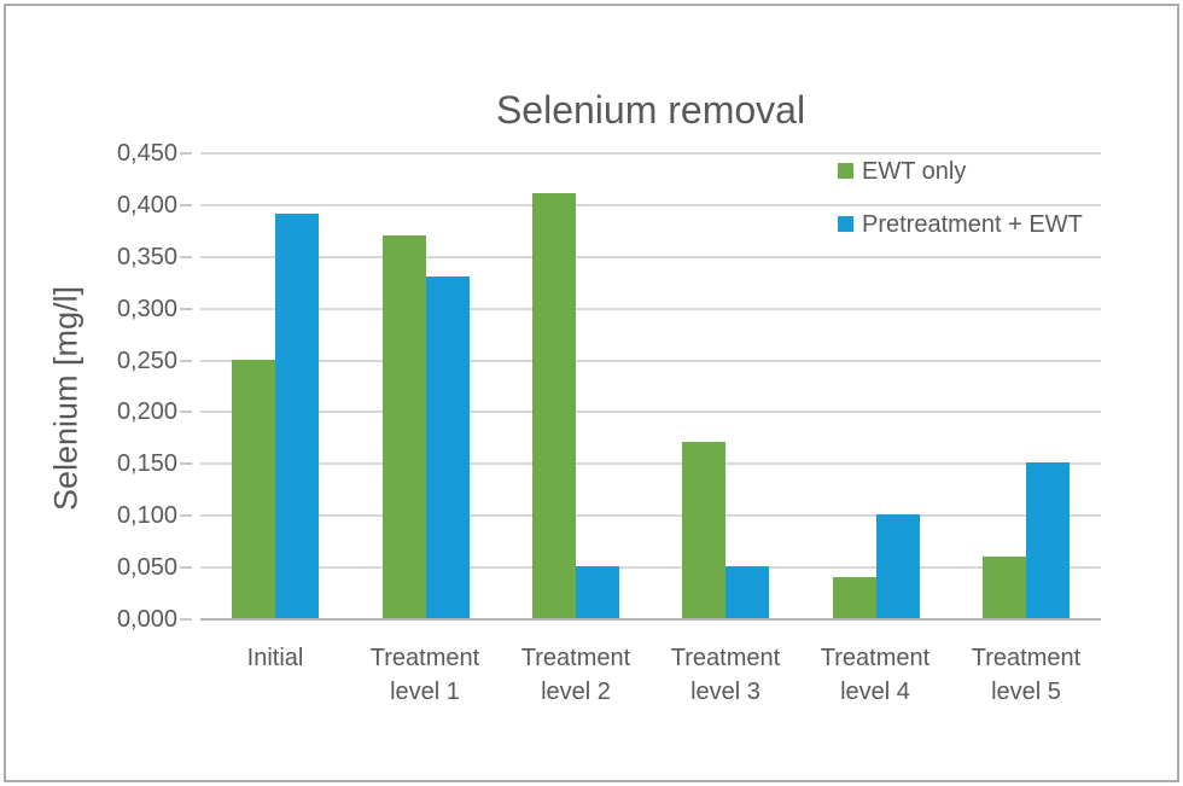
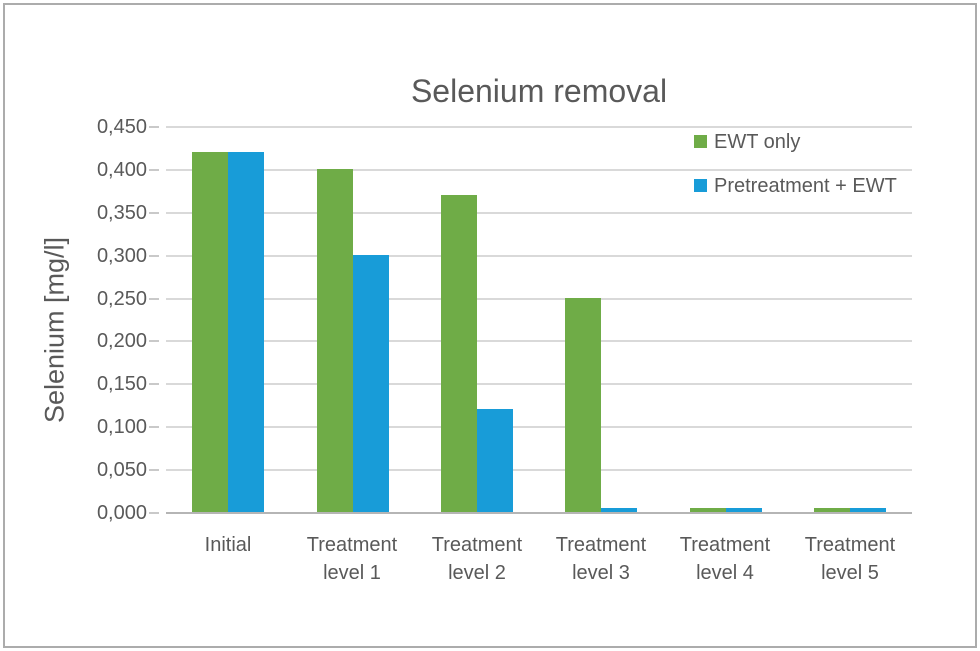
EWT only/Initial: 0,25 -> 0,42
Pretreatment + EWT/Initial: 0,39 -> 0,42
EWT only/Treatment level 1: 0,37 -> 0,40
Pretreatment + EWT/Treatment level 1: 0,33 -> 0,30
EWT only/Treatment level 2: 0,41 -> 0,37
Pretreatment + EWT/Treatment level 2: 0,05 -> 0,12
EWT only/Treatment level 3: 0,17 -> 0,25
Pretreatment + EWT/Treatment level 3: 0,05 -> 0,01
EWT only/Treatment level 4: 0,04 -> 0,01
Pretreatment + EWT/Treatment level 4: 0,10 -> 0,01
EWT only/Treatment level 5: 0,06 -> 0,01
Pretreatment + EWT/Treatment level 5: 0,15 -> 0,01
